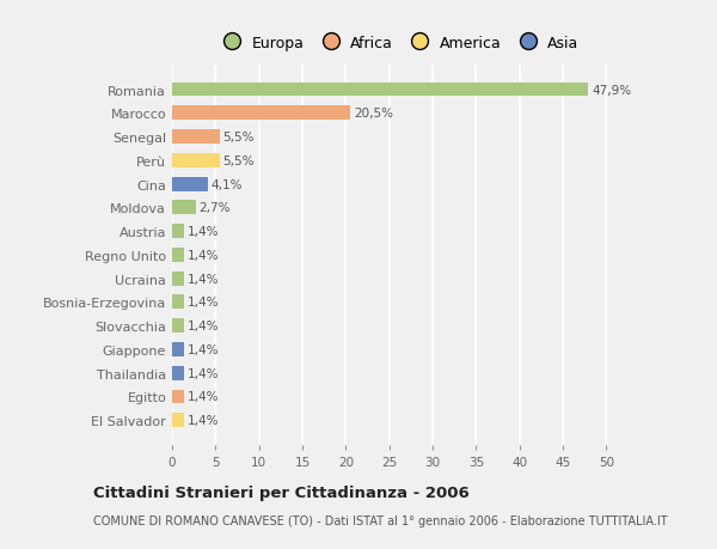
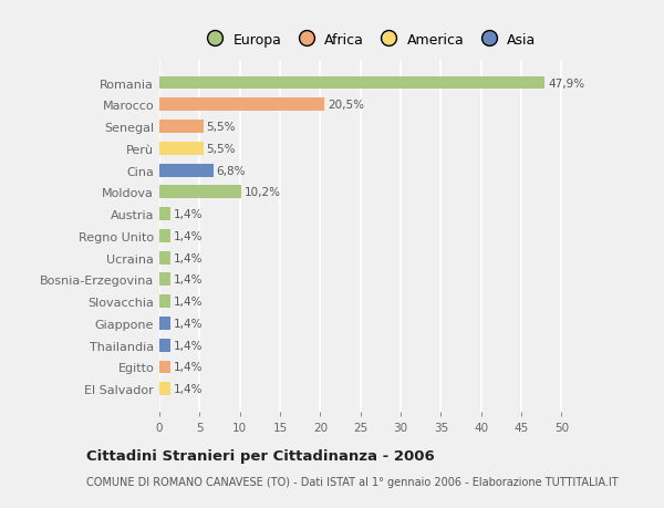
Cina: 4,1% -> 6,8%
Moldova: 2,7% -> 10,2%
